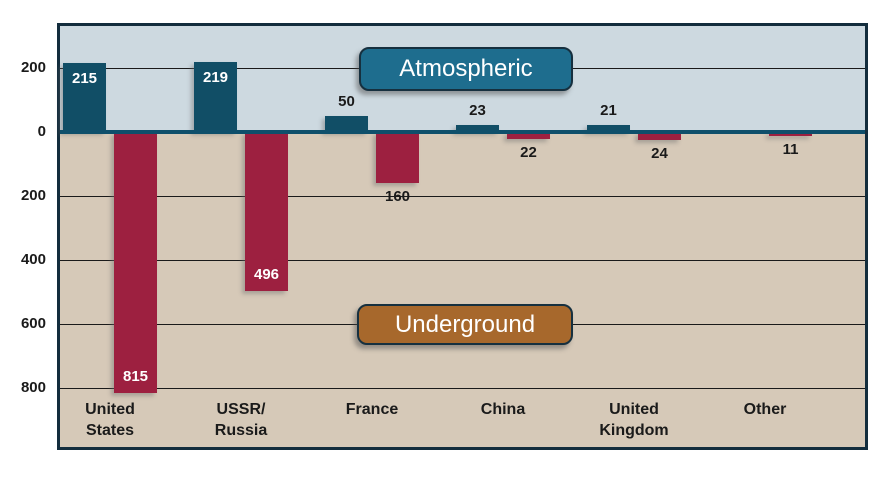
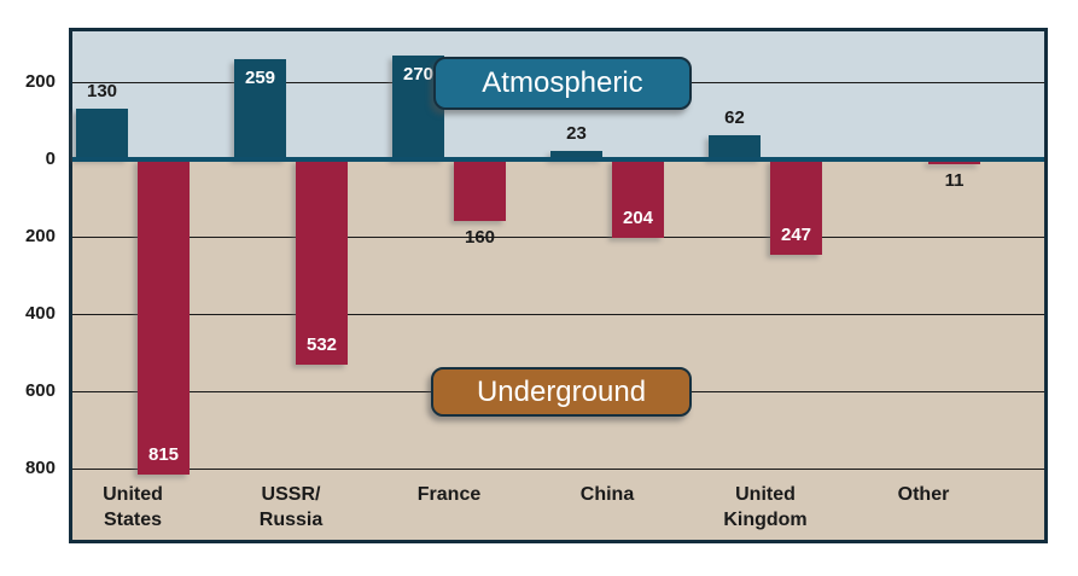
Atmospheric/United States: 215 -> 130
Atmospheric/USSR/Russia: 219 -> 259
Underground/USSR/Russia: 496 -> 532
Atmospheric/France: 50 -> 270
Underground/China: 22 -> 204
Atmospheric/United Kingdom: 21 -> 62
Underground/United Kingdom: 24 -> 247
